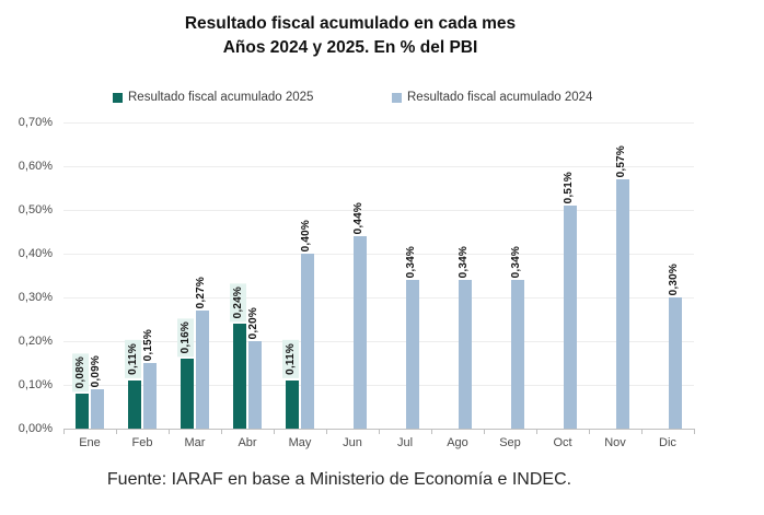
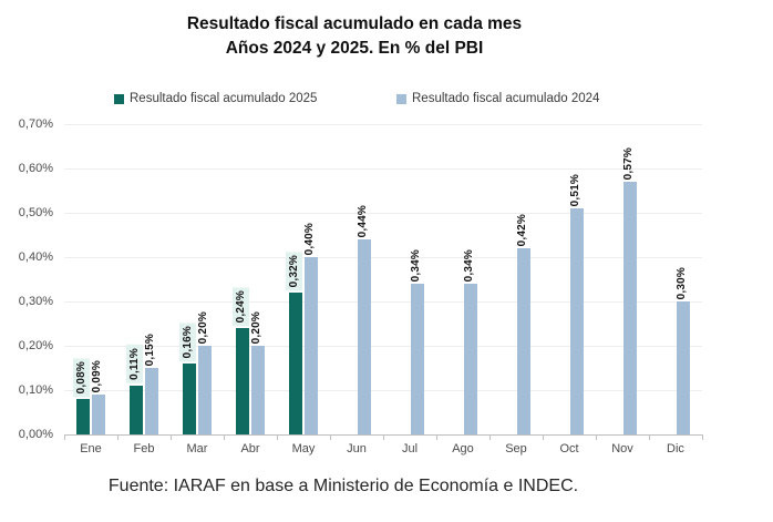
Resultado fiscal acumulado 2024/Mar: 0,27% -> 0,20%
Resultado fiscal acumulado 2025/May: 0,11% -> 0,32%
Resultado fiscal acumulado 2024/Sep: 0,34% -> 0,42%
